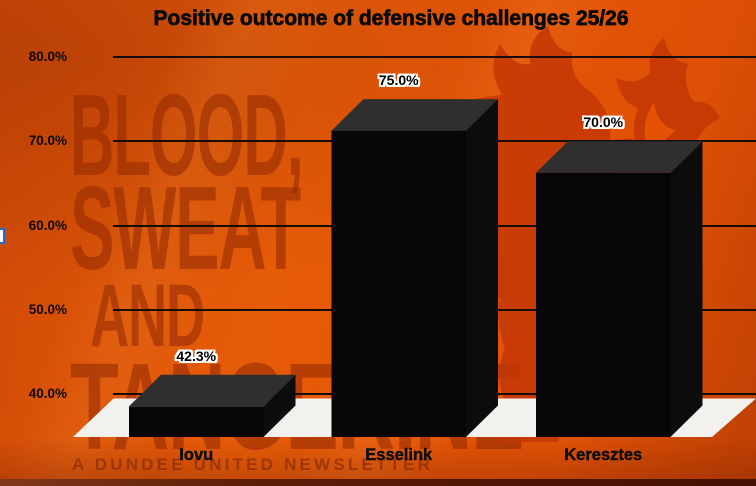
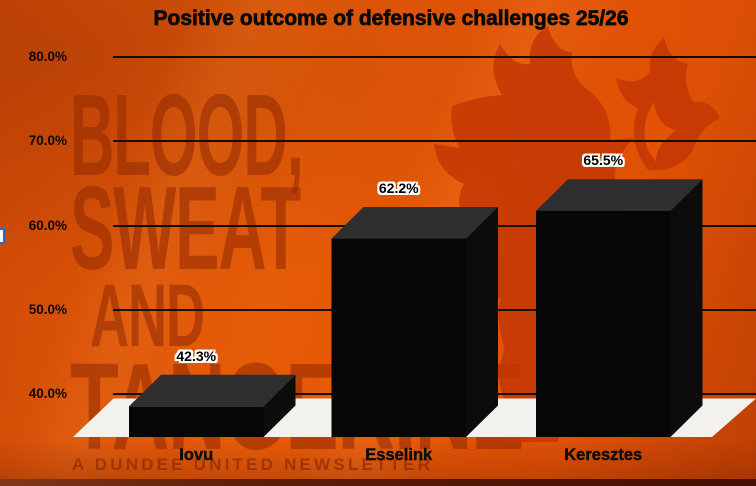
Esselink: 75.0% -> 62.2%
Keresztes: 70.0% -> 65.5%
